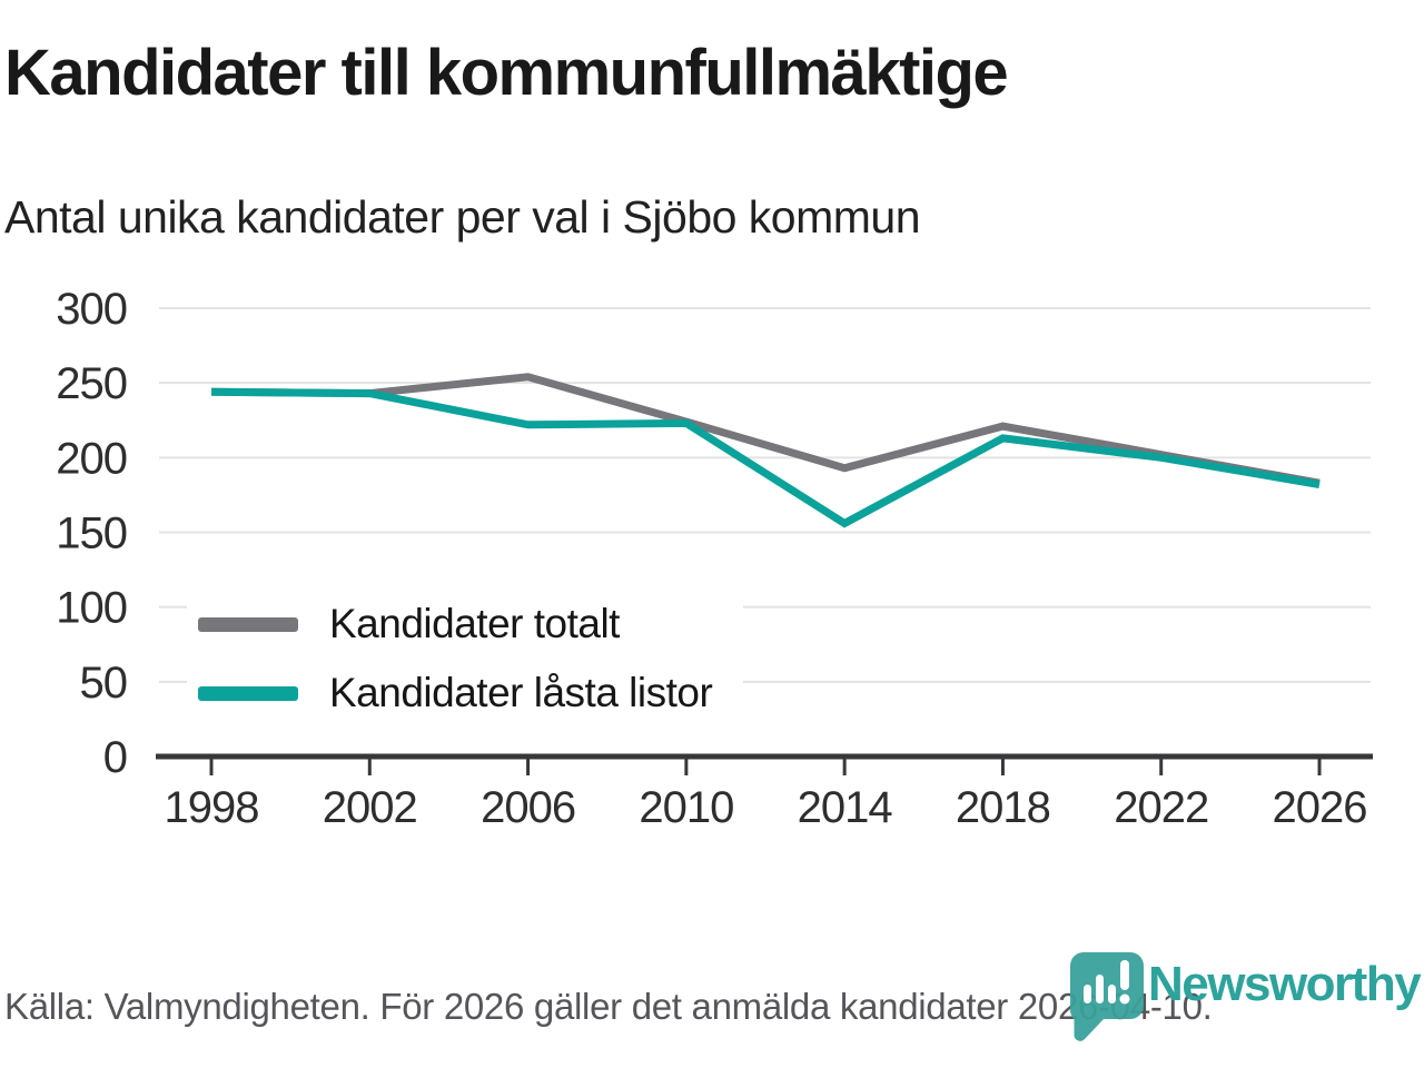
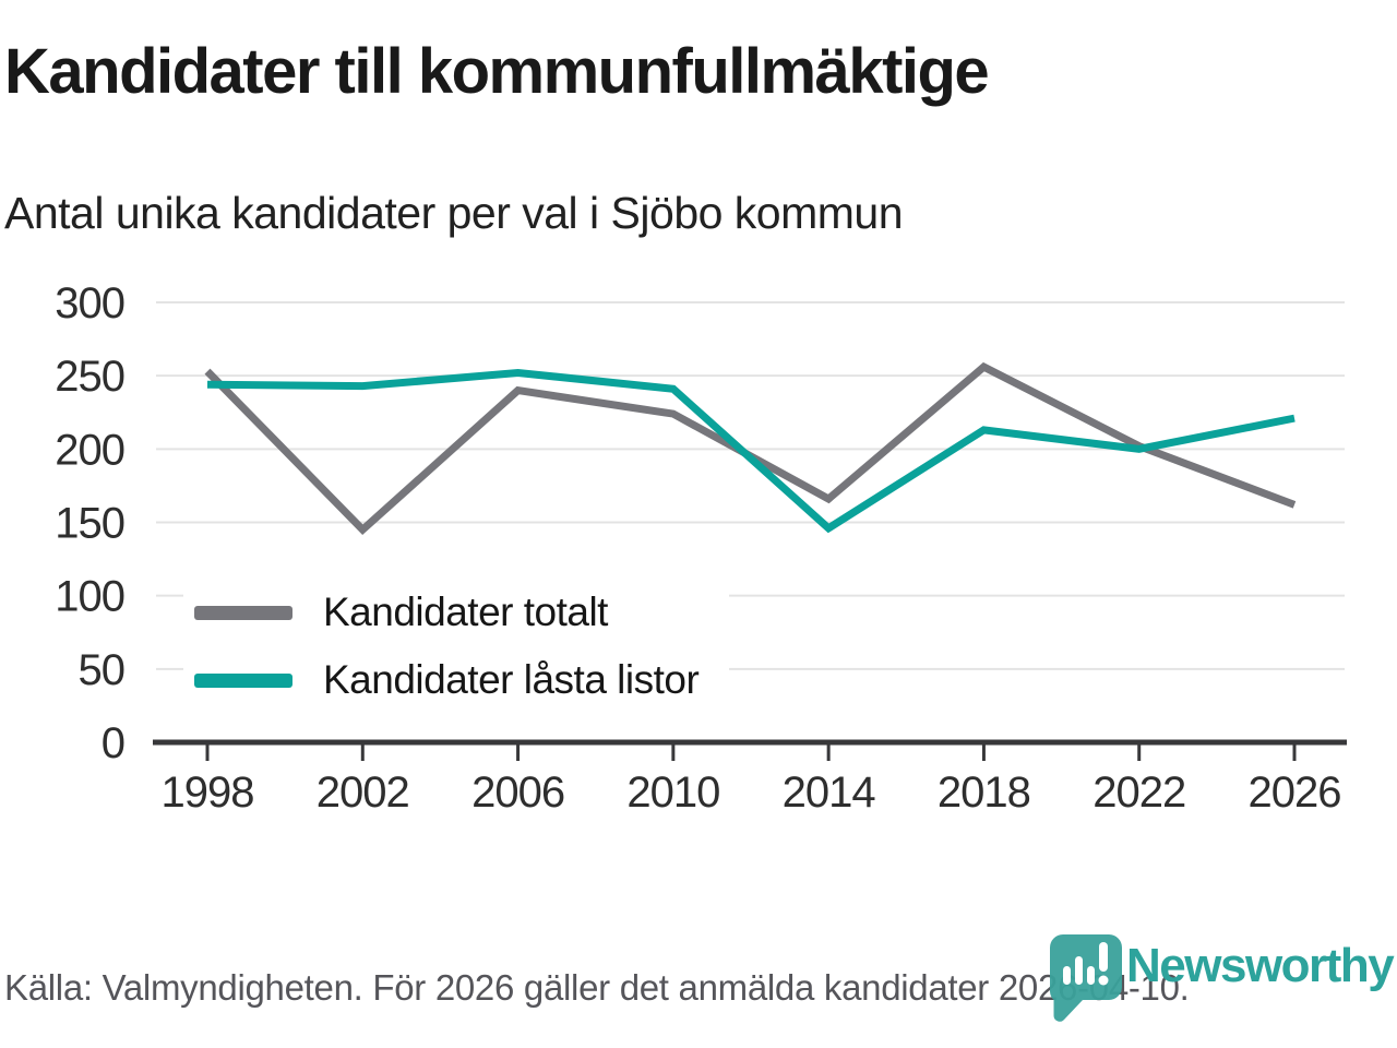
Kandidater totalt/1998: 244 -> 253
Kandidater totalt/2002: 243 -> 145
Kandidater totalt/2006: 254 -> 240
Kandidater låsta listor/2006: 222 -> 252
Kandidater låsta listor/2010: 223 -> 241
Kandidater totalt/2014: 193 -> 166
Kandidater låsta listor/2014: 156 -> 146
Kandidater totalt/2018: 221 -> 256
Kandidater totalt/2026: 183 -> 162
Kandidater låsta listor/2026: 182 -> 221
